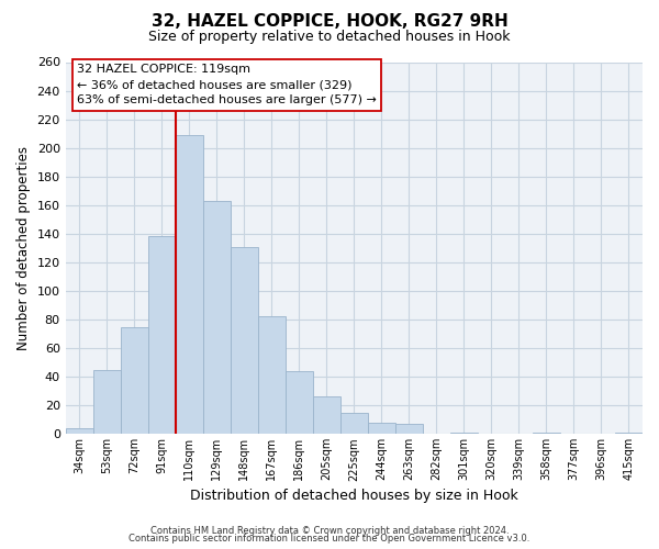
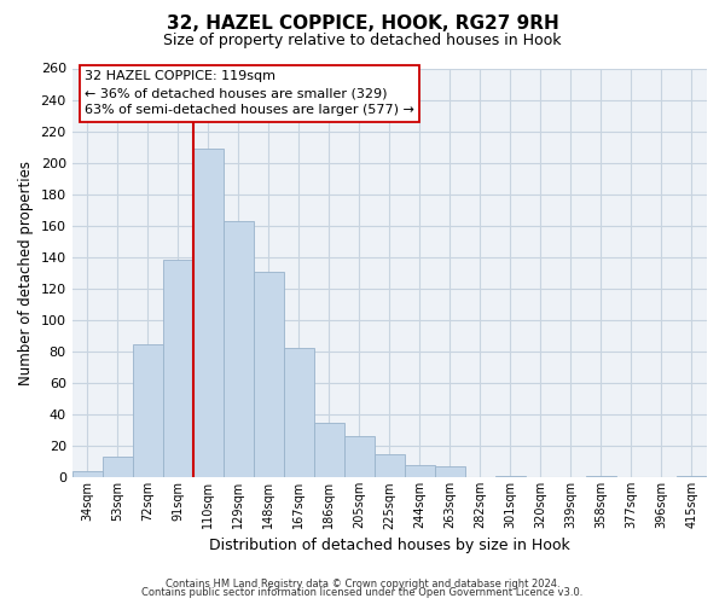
53sqm: 45 -> 13
72sqm: 75 -> 85
186sqm: 44 -> 35
